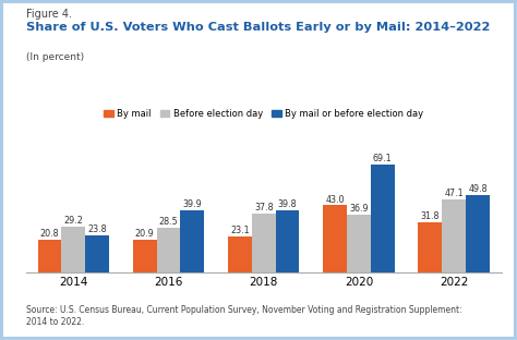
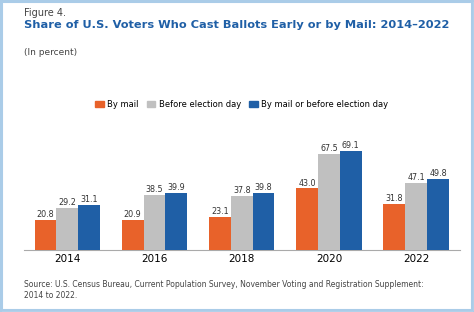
By mail or before election day/2014: 23.8 -> 31.1
Before election day/2016: 28.5 -> 38.5
Before election day/2020: 36.9 -> 67.5
